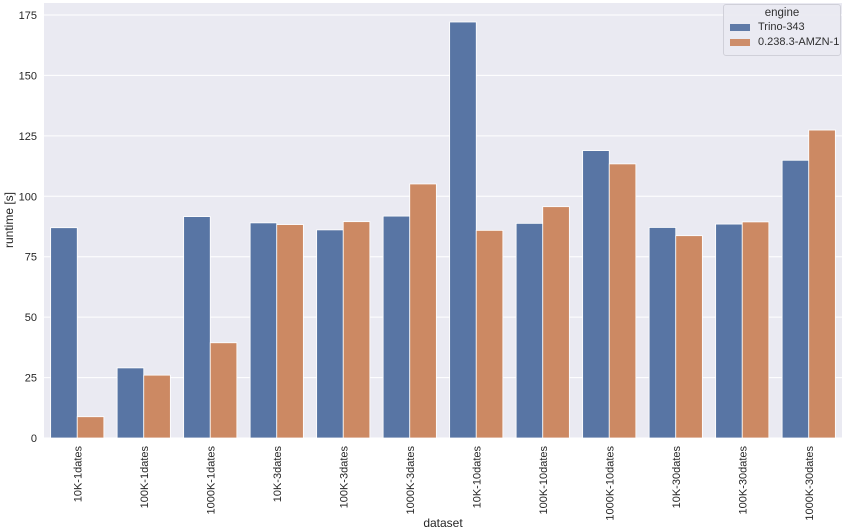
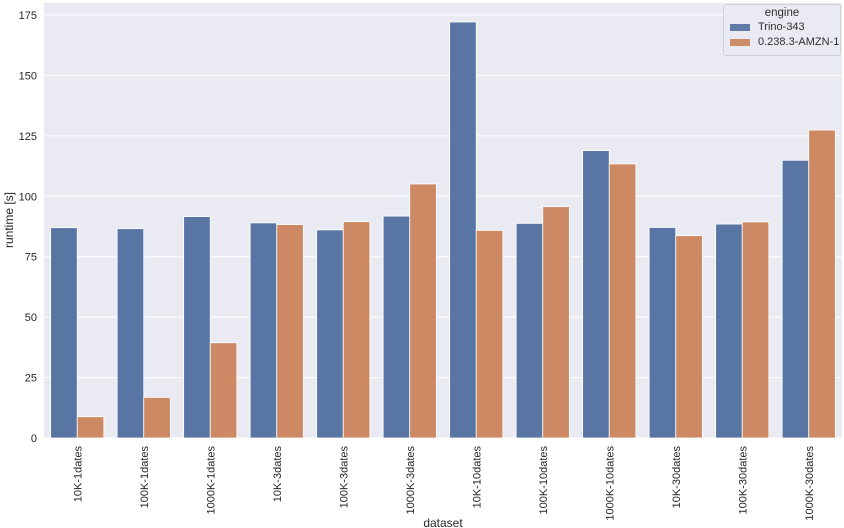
Trino-343/100K-1dates: 29 -> 87
0.238.3-AMZN-1/100K-1dates: 26 -> 17
